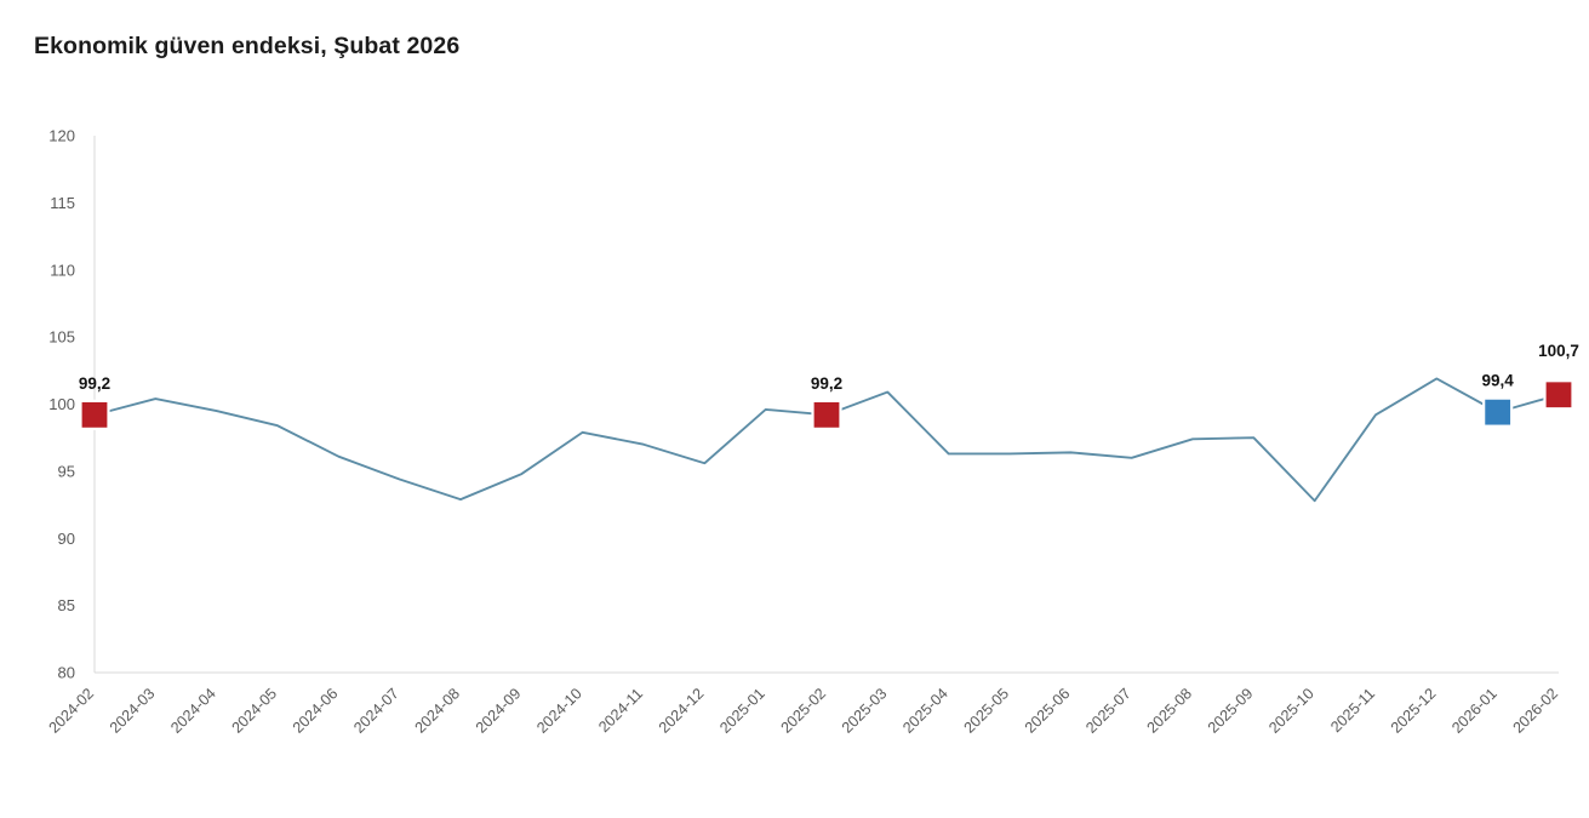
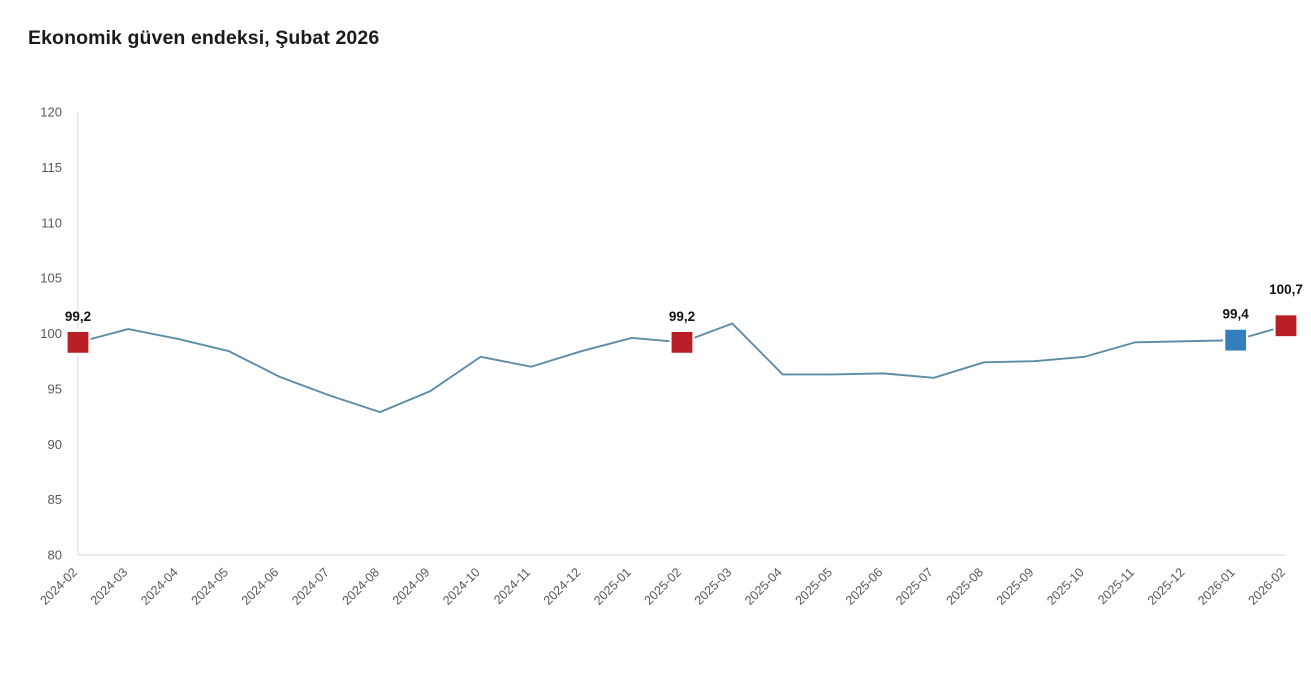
2024-12: 95.6 -> 98.4
2025-10: 92.8 -> 97.9
2025-12: 101.9 -> 99.3
